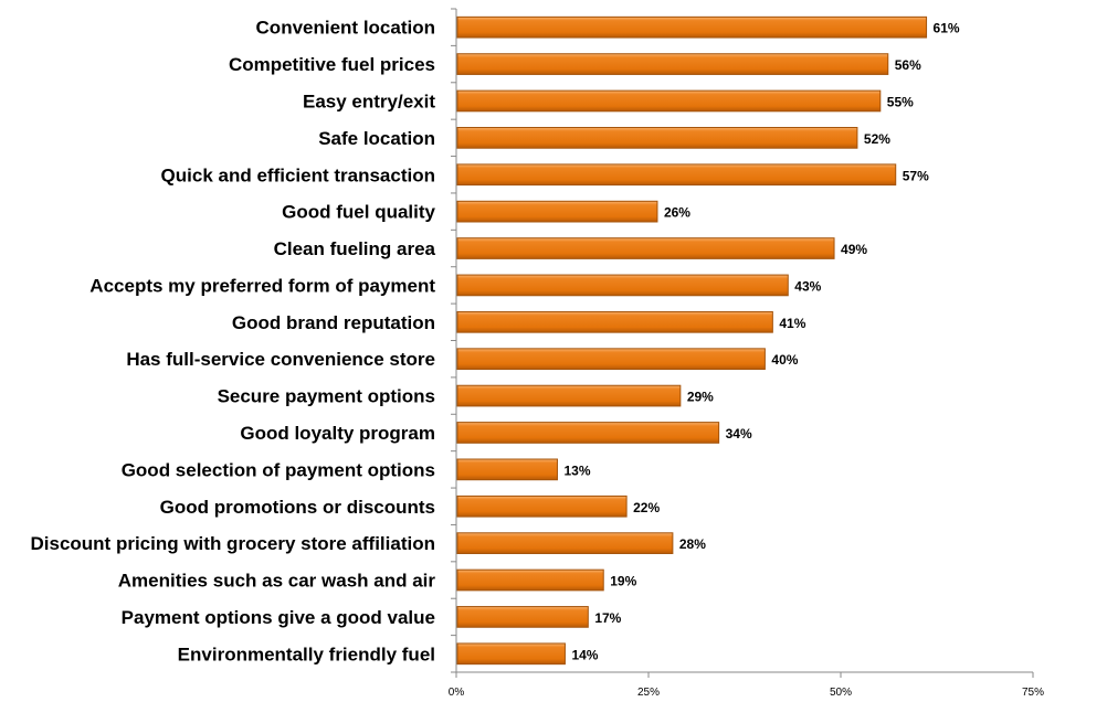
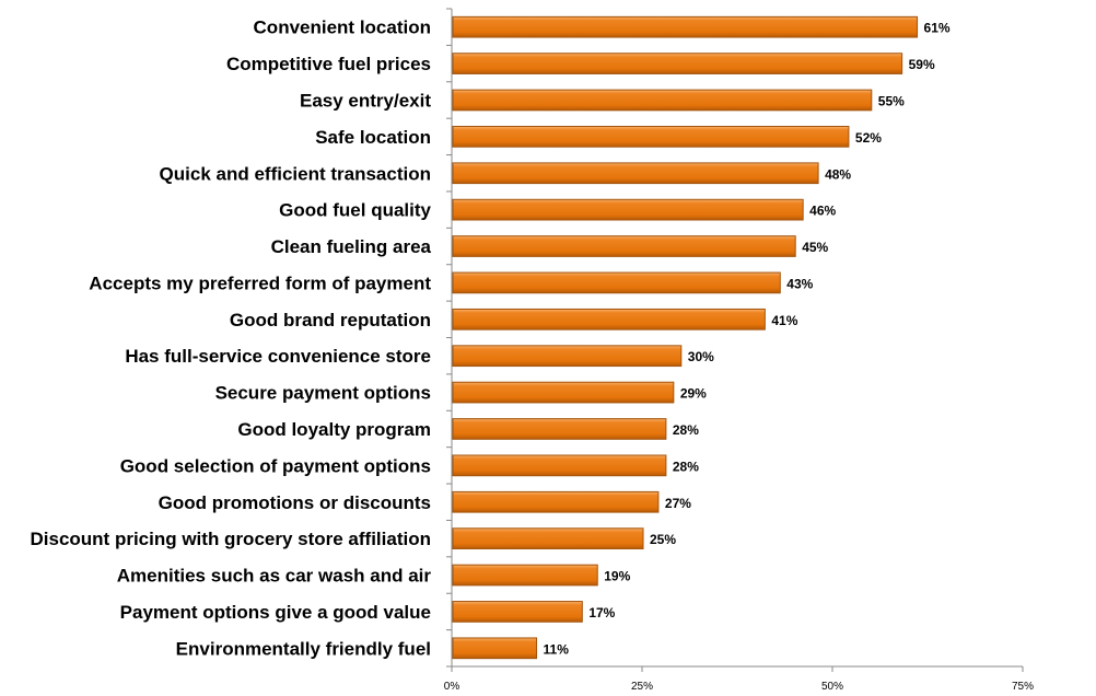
Competitive fuel prices: 56% -> 59%
Quick and efficient transaction: 57% -> 48%
Good fuel quality: 26% -> 46%
Clean fueling area: 49% -> 45%
Has full-service convenience store: 40% -> 30%
Good loyalty program: 34% -> 28%
Good selection of payment options: 13% -> 28%
Good promotions or discounts: 22% -> 27%
Discount pricing with grocery store affiliation: 28% -> 25%
Environmentally friendly fuel: 14% -> 11%
